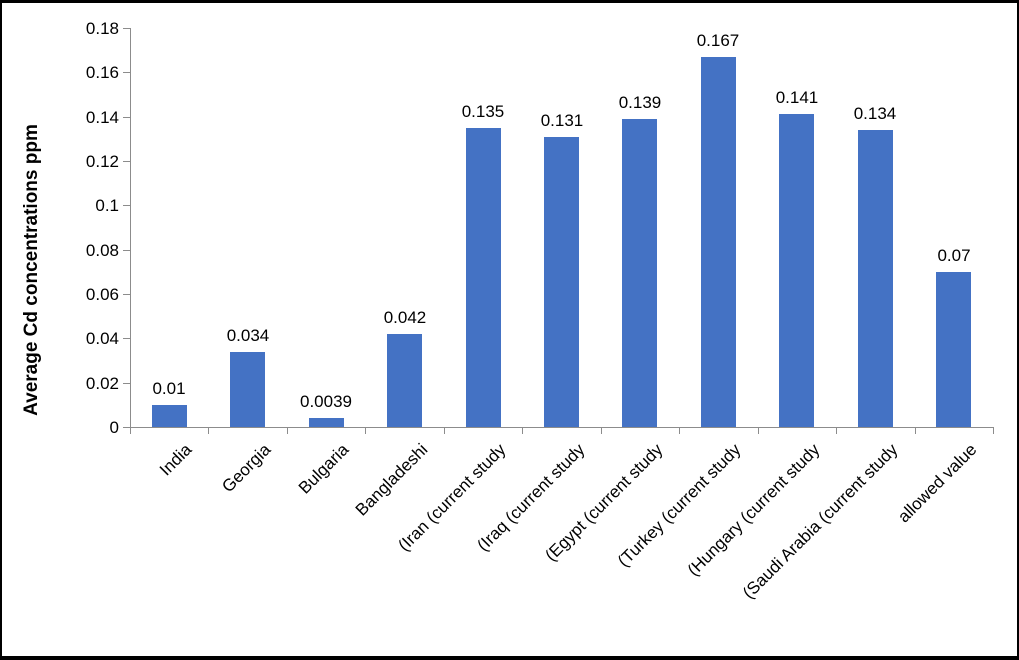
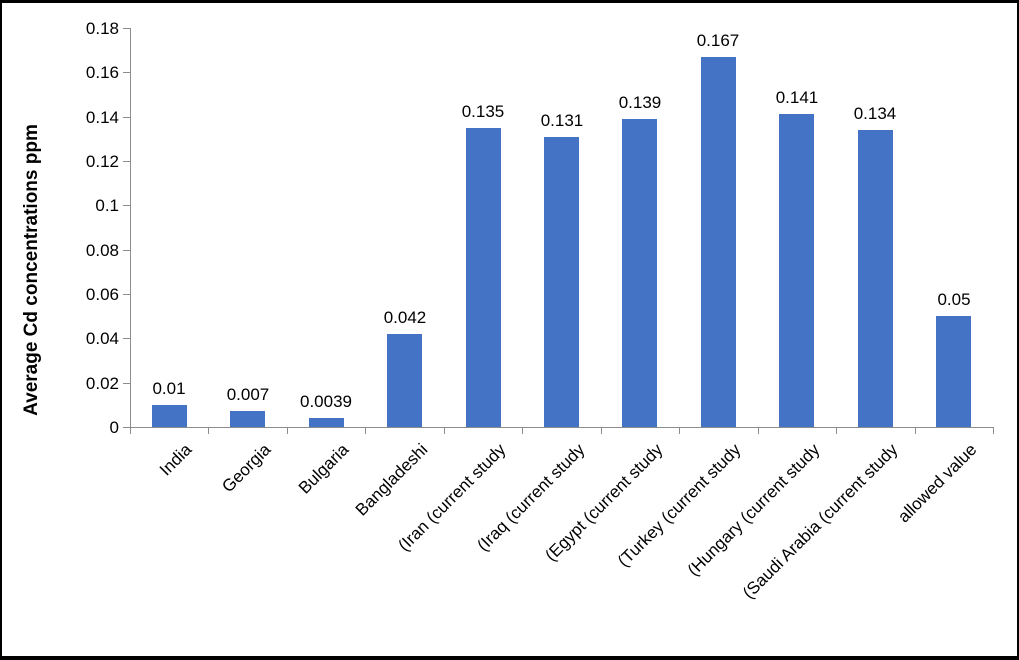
Georgia: 0.034 -> 0.007
allowed value: 0.07 -> 0.05
